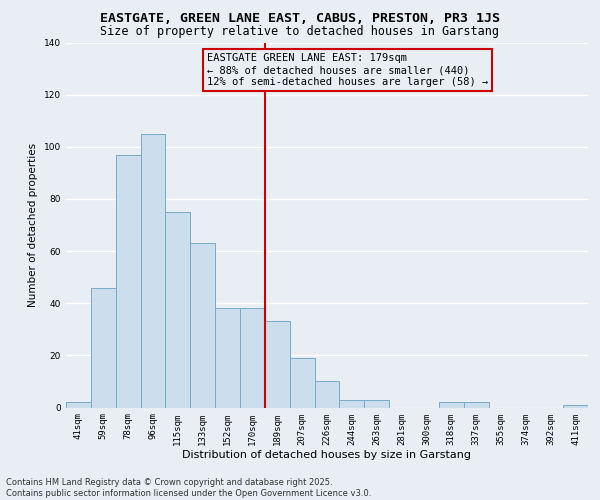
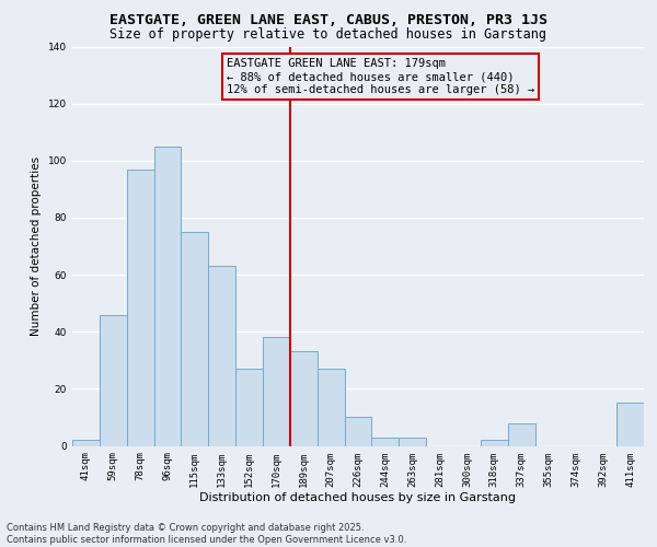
152sqm: 38 -> 27
207sqm: 19 -> 27
337sqm: 2 -> 8
411sqm: 1 -> 15
